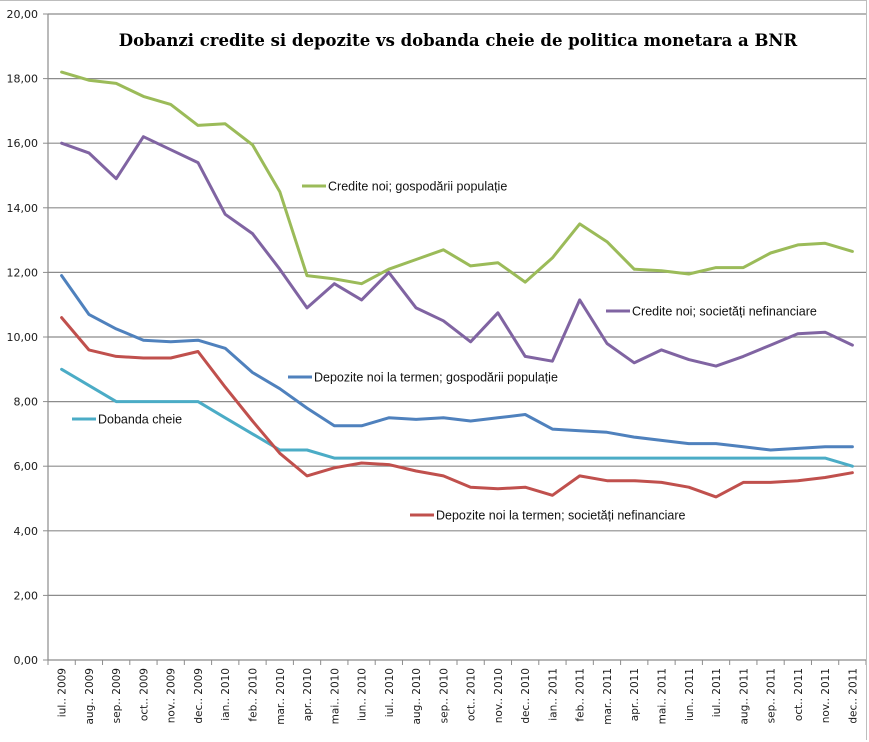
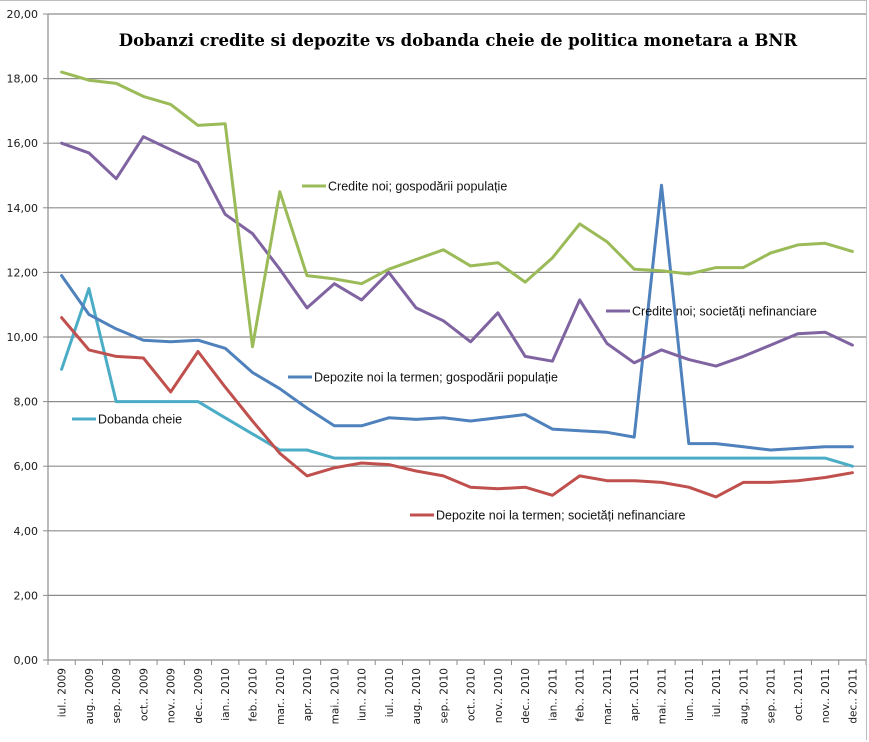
Dobanda cheie/aug.. 2009: 8,5 -> 11,5
Depozite noi la termen; societăți nefinanciare/nov.. 2009: 9,3 -> 8,3
Credite noi; gospodării populație/feb.. 2010: 15,9 -> 9,7
Depozite noi la termen; gospodării populație/mai.. 2011: 6,8 -> 14,7
